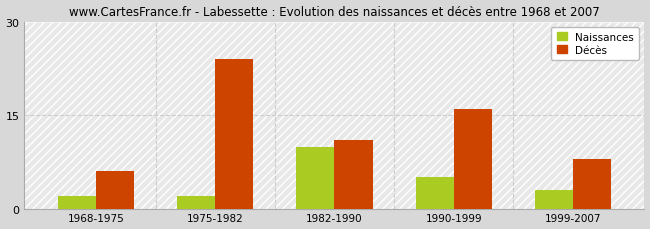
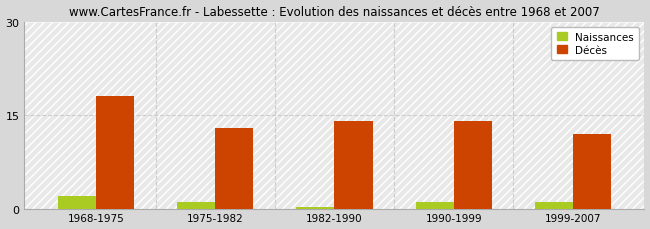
Décès/1968-1975: 6 -> 18
Naissances/1975-1982: 2.0 -> 1.0
Décès/1975-1982: 24 -> 13
Naissances/1982-1990: 9.8 -> 0.2
Décès/1982-1990: 11 -> 14
Naissances/1990-1999: 5.0 -> 1.0
Décès/1990-1999: 16 -> 14
Naissances/1999-2007: 3.0 -> 1.0
Décès/1999-2007: 8 -> 12
